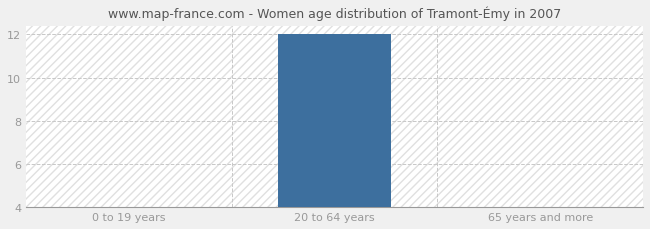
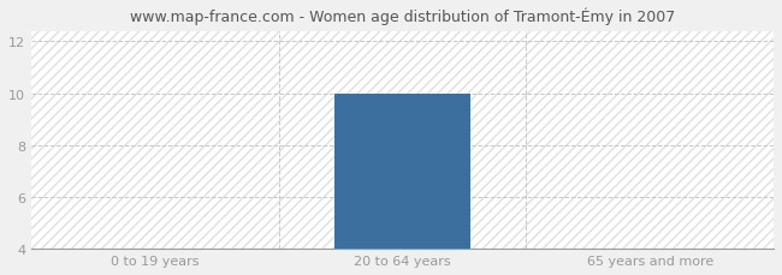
20 to 64 years: 12 -> 10
